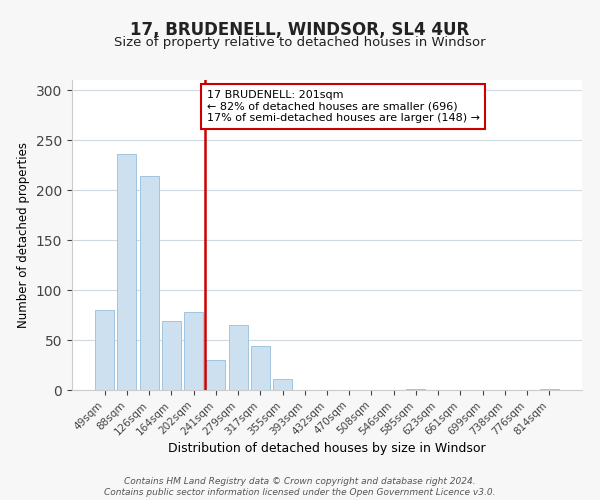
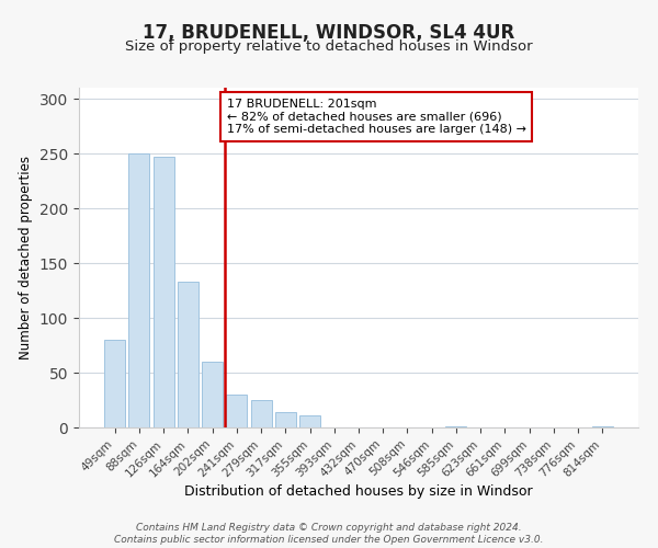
88sqm: 236 -> 250
126sqm: 214 -> 247
164sqm: 69 -> 133
202sqm: 78 -> 60
279sqm: 65 -> 25
317sqm: 44 -> 14
